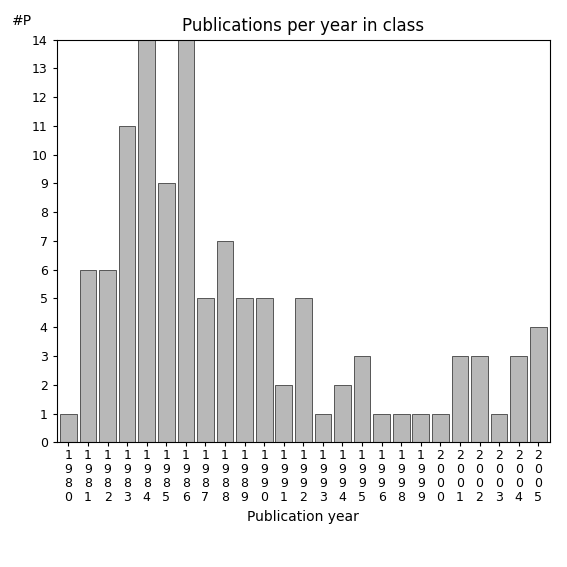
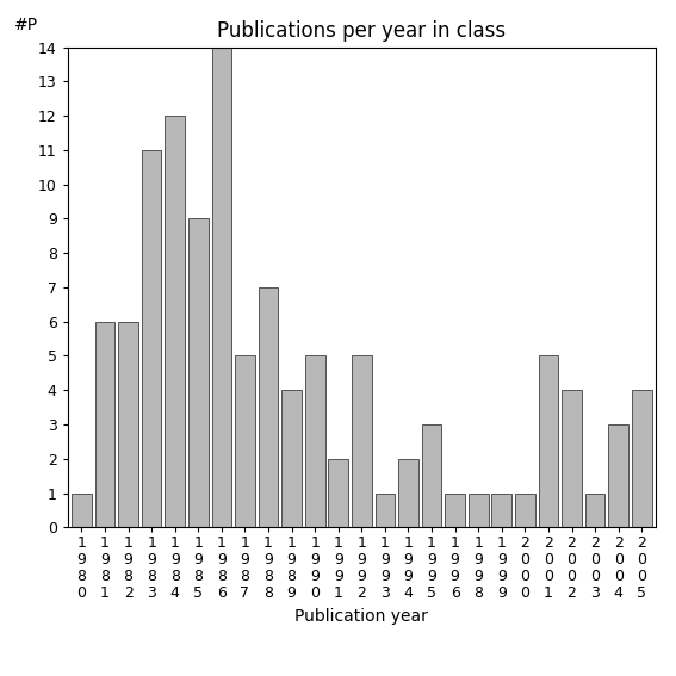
1 9 8 4: 14 -> 12
1 9 8 9: 5 -> 4
2 0 0 1: 3 -> 5
2 0 0 2: 3 -> 4
